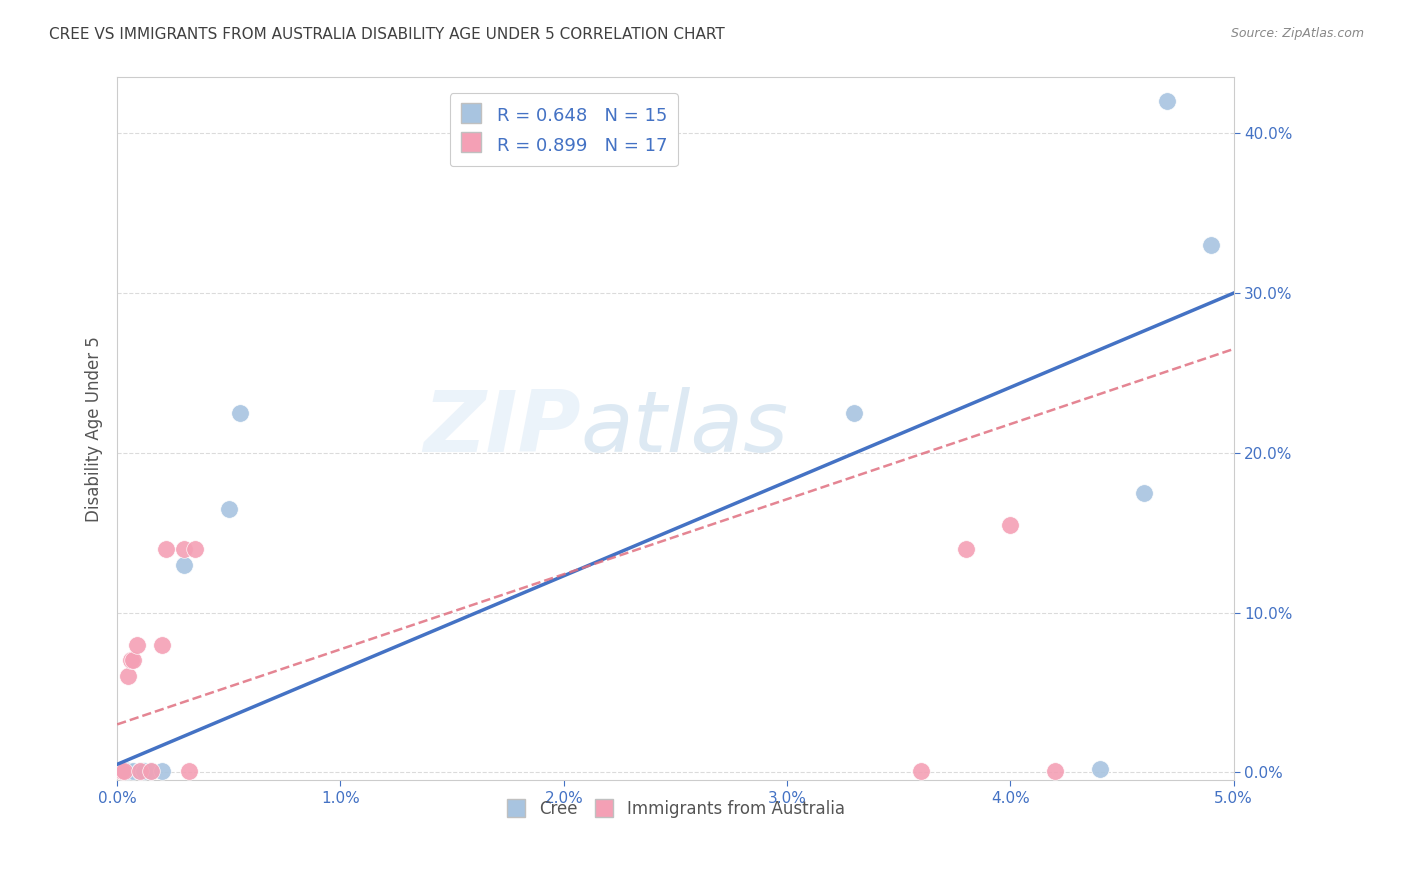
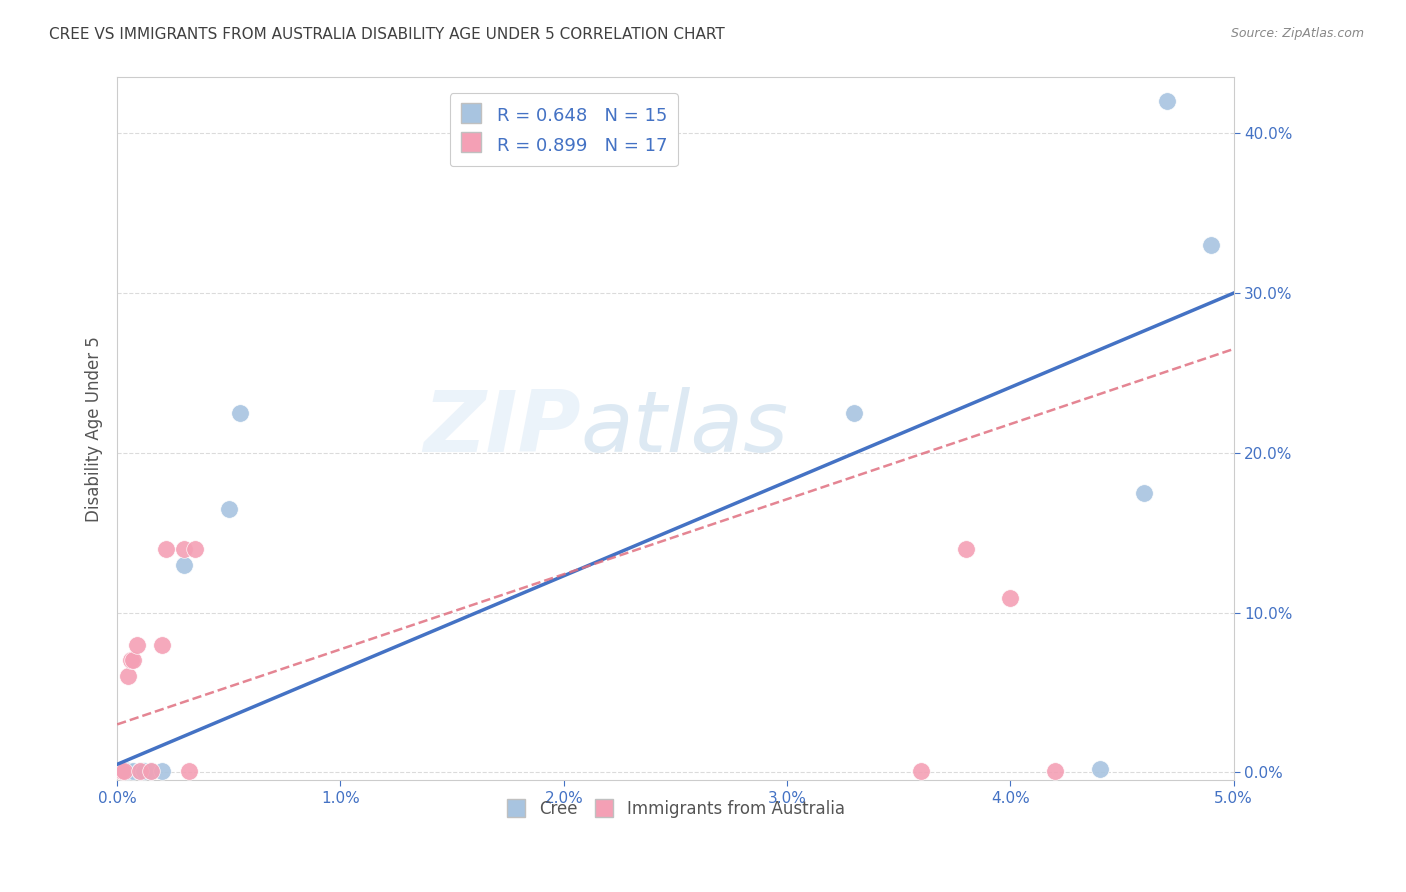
Immigrants from Australia/4.0%: 15.5% -> 10.9%
